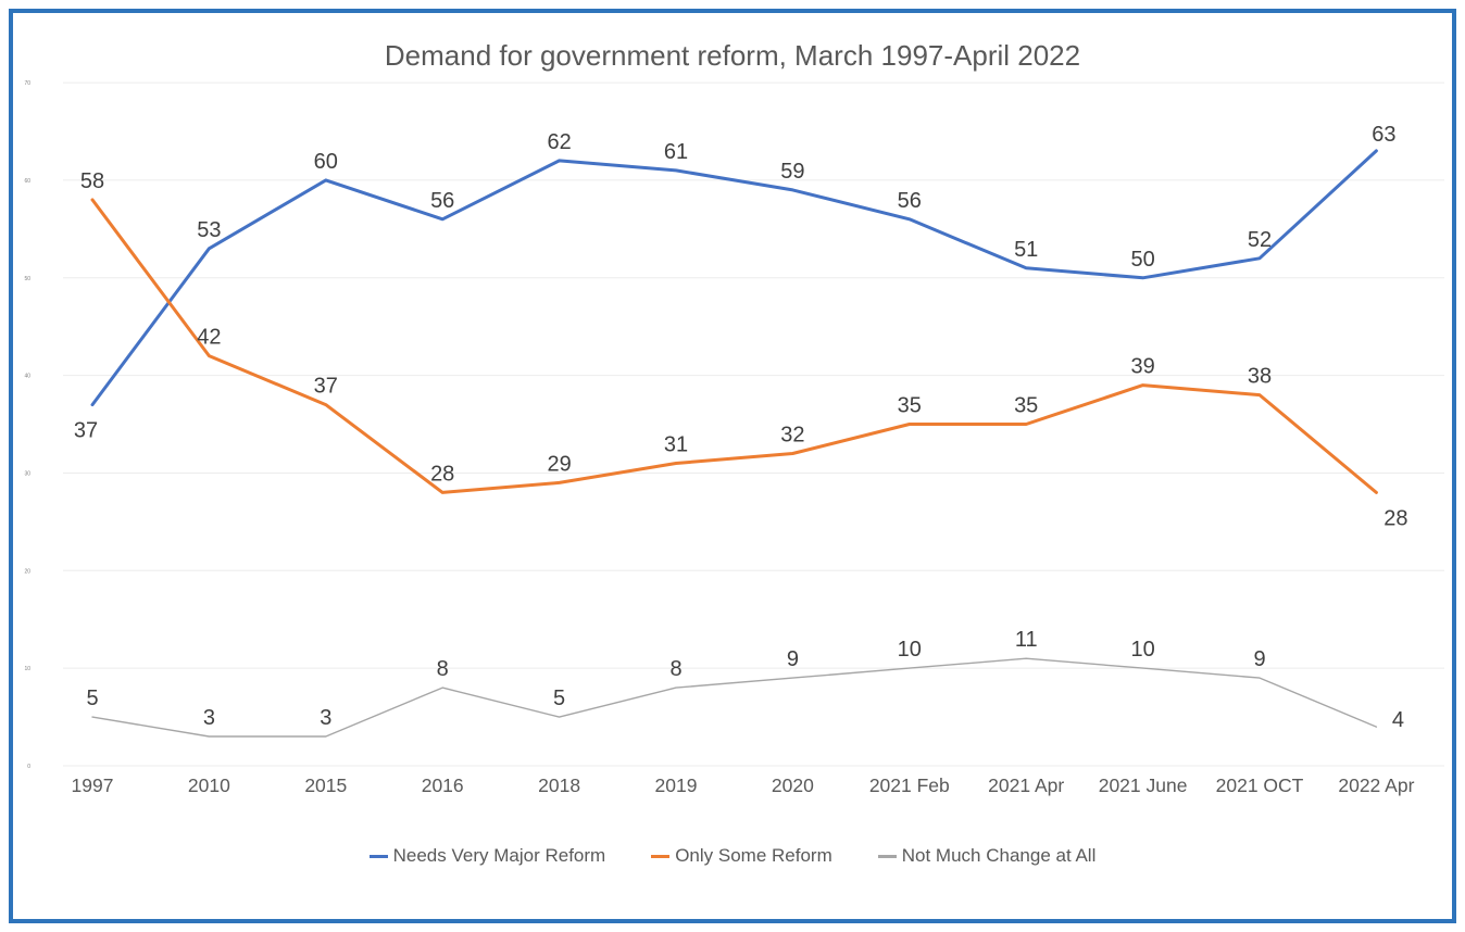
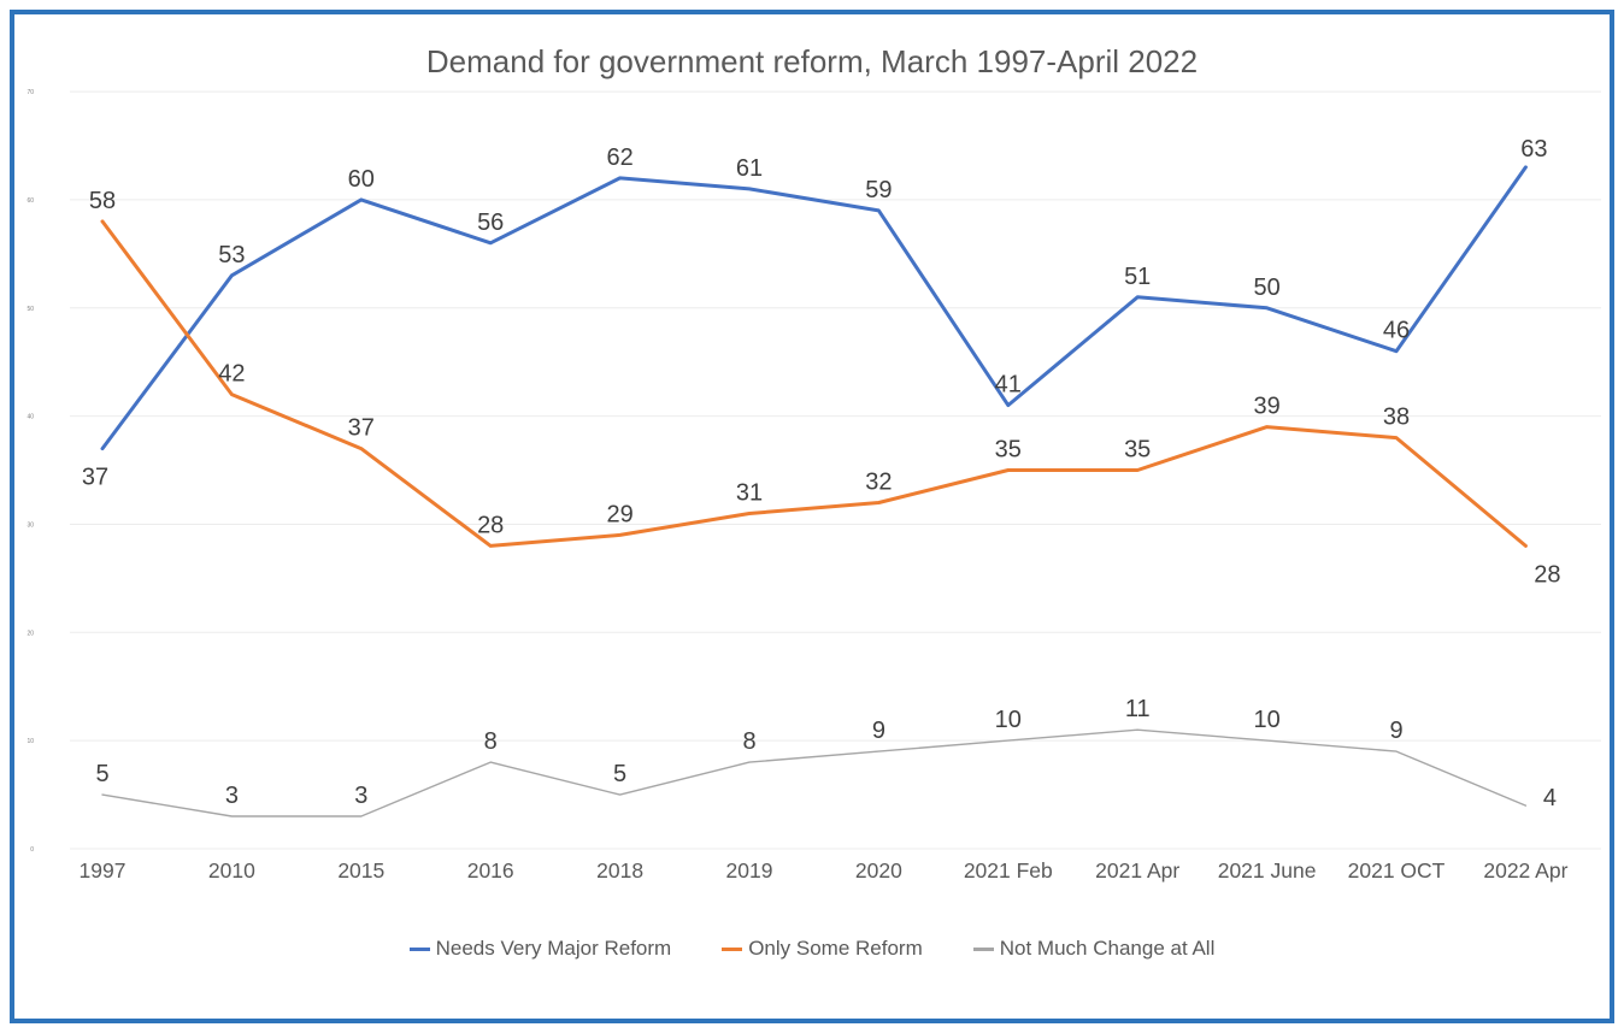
Needs Very Major Reform/2021 Feb: 56 -> 41
Needs Very Major Reform/2021 OCT: 52 -> 46
